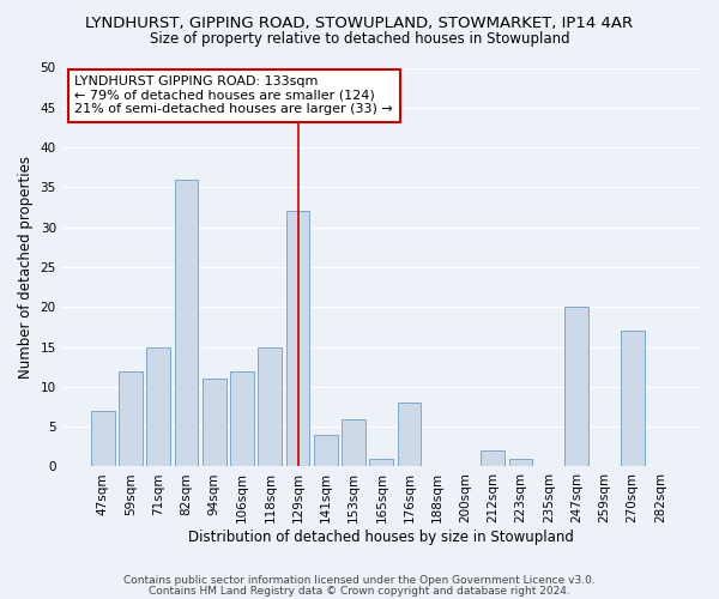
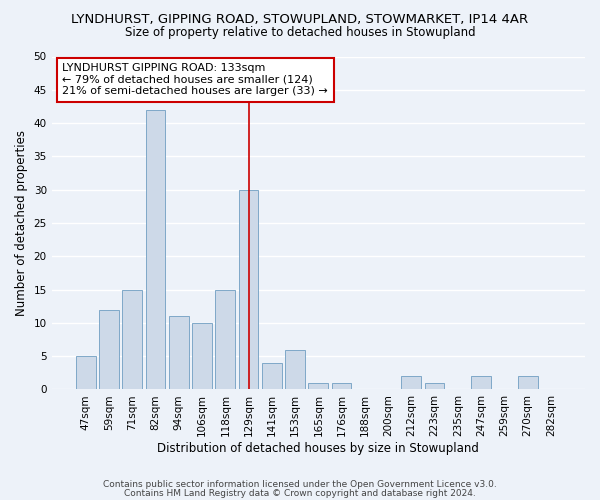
47sqm: 7 -> 5
82sqm: 36 -> 42
106sqm: 12 -> 10
129sqm: 32 -> 30
176sqm: 8 -> 1
247sqm: 20 -> 2
270sqm: 17 -> 2
